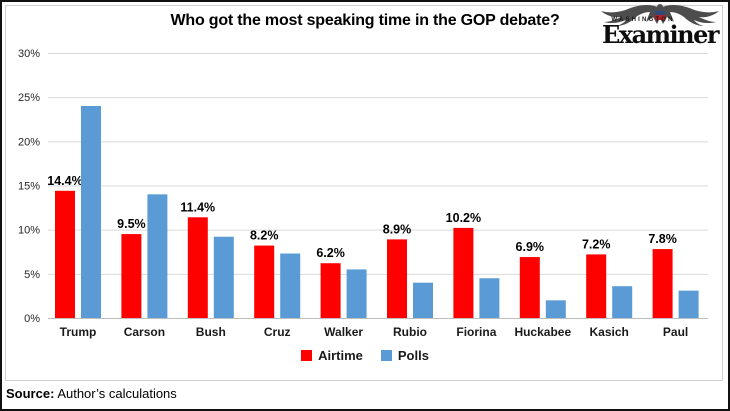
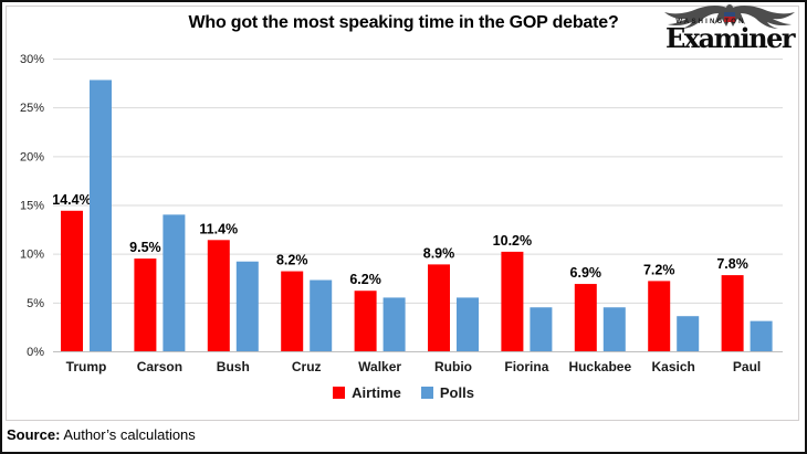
Polls/Trump: 24% -> 28%
Polls/Rubio: 4% -> 6%
Polls/Huckabee: 2% -> 4%
